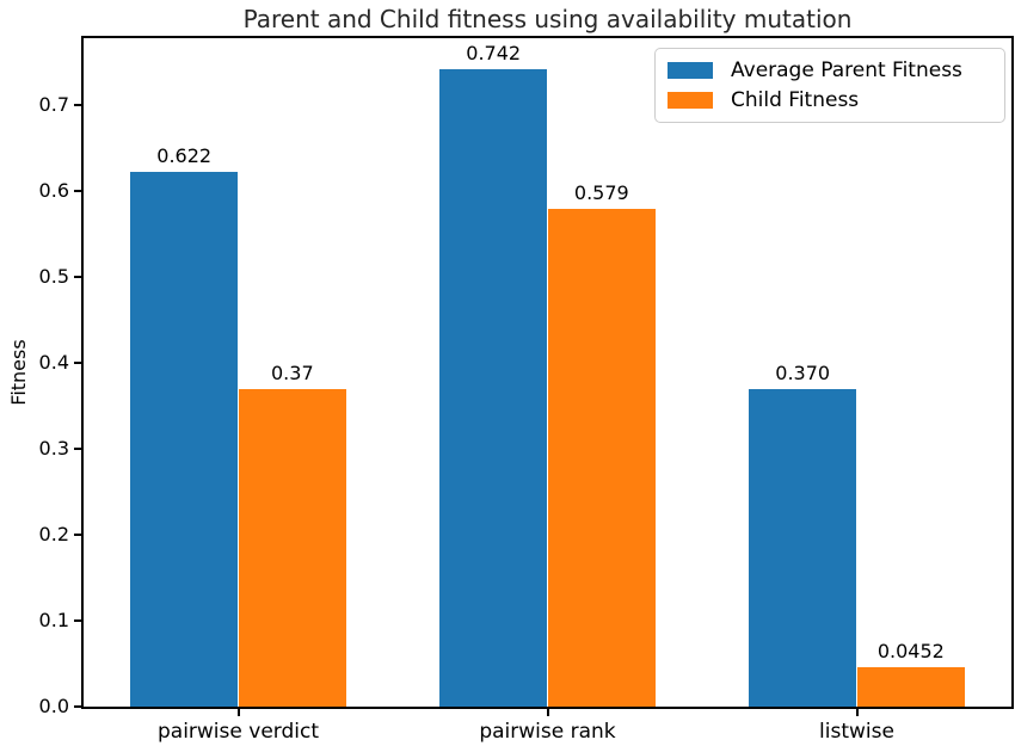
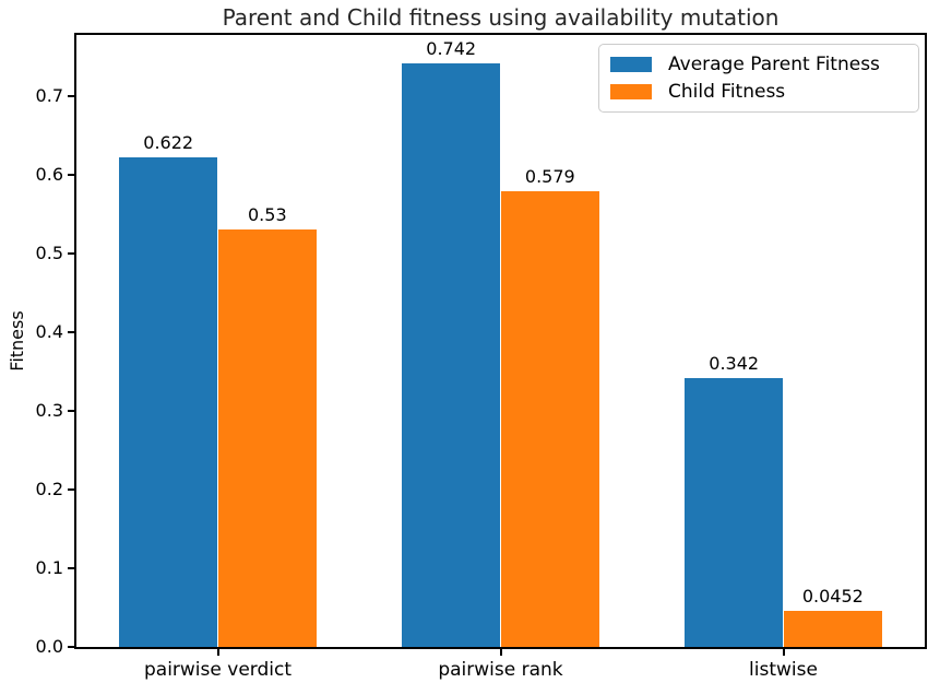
Child Fitness/pairwise verdict: 0.37 -> 0.53
Average Parent Fitness/listwise: 0.370 -> 0.342
